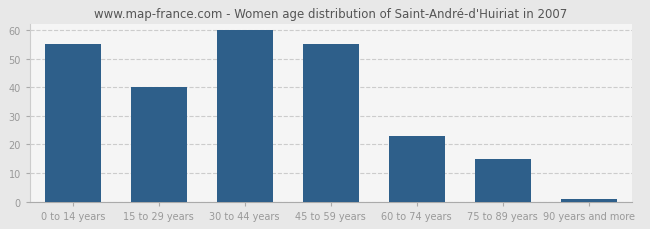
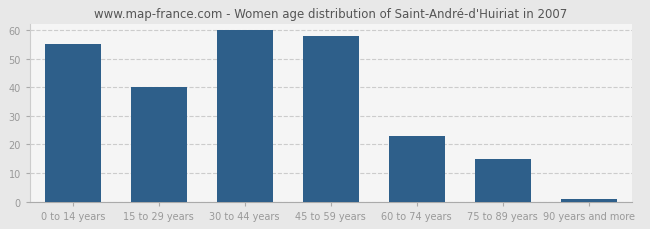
45 to 59 years: 55 -> 58
